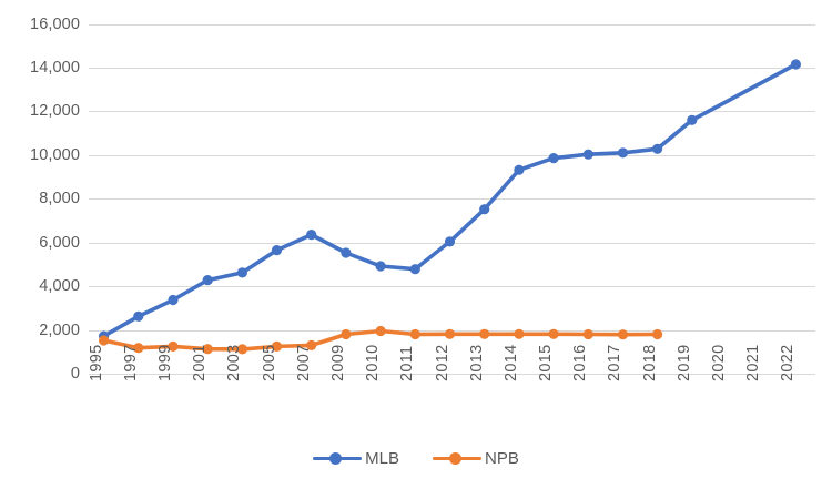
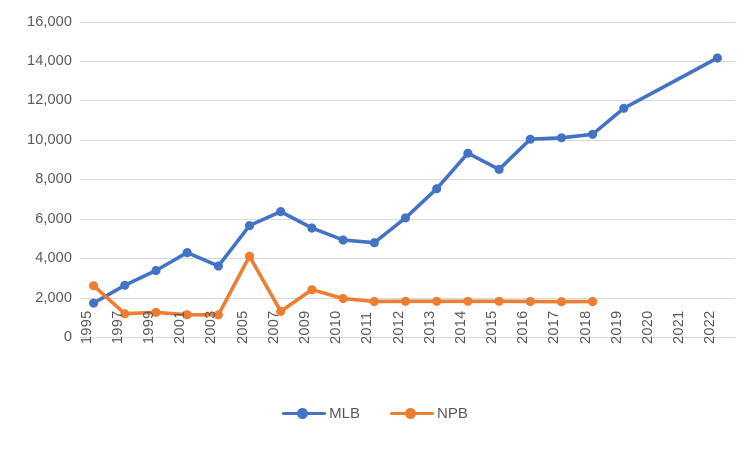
NPB/1995: 1500 -> 2600
MLB/2003: 4600 -> 3600
NPB/2005: 1200 -> 4100
NPB/2009: 1800 -> 2400
MLB/2015: 9900 -> 8500
